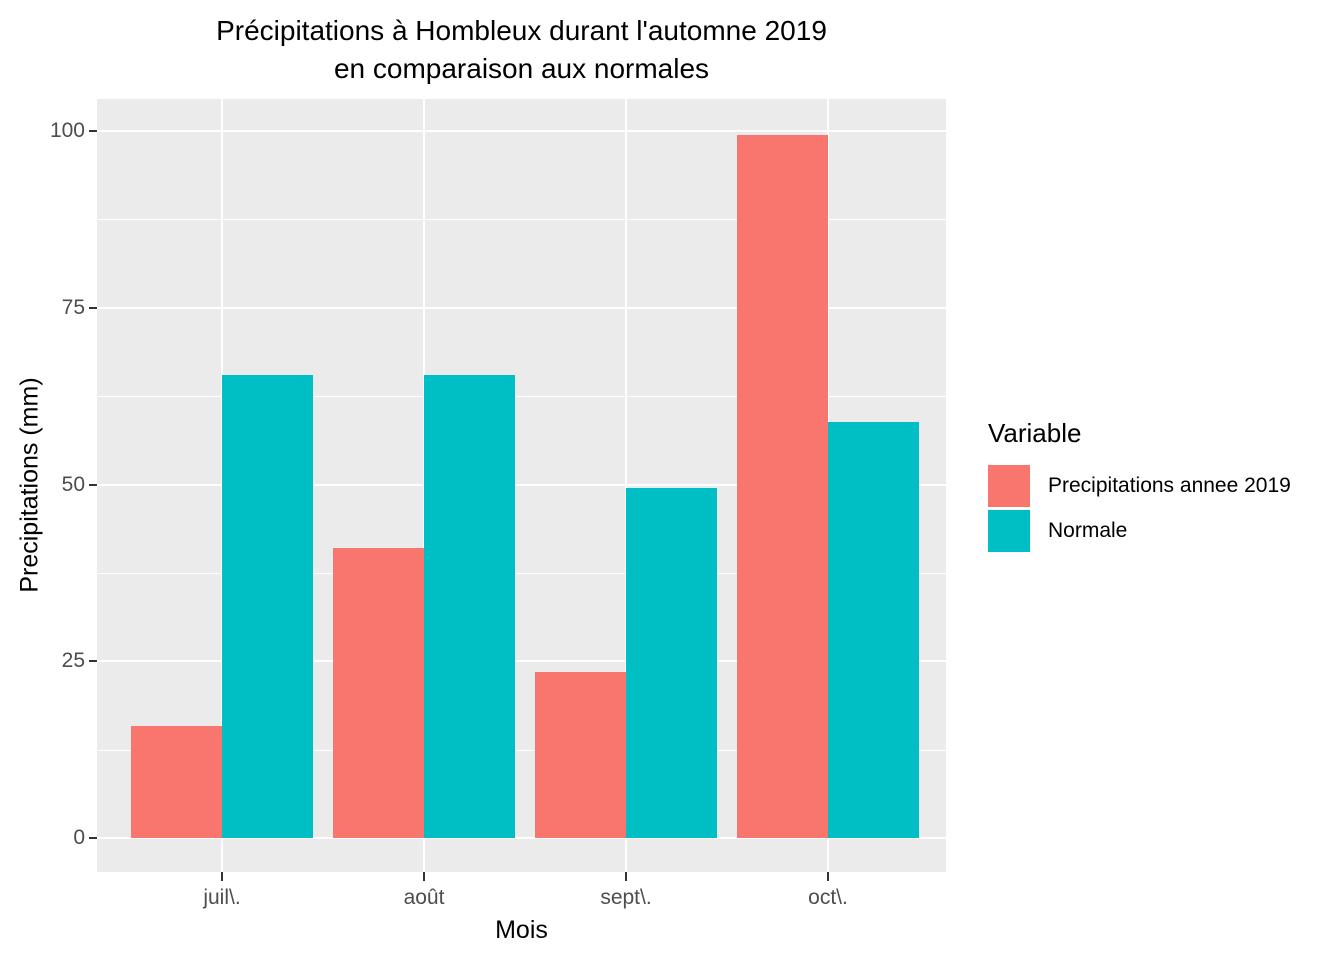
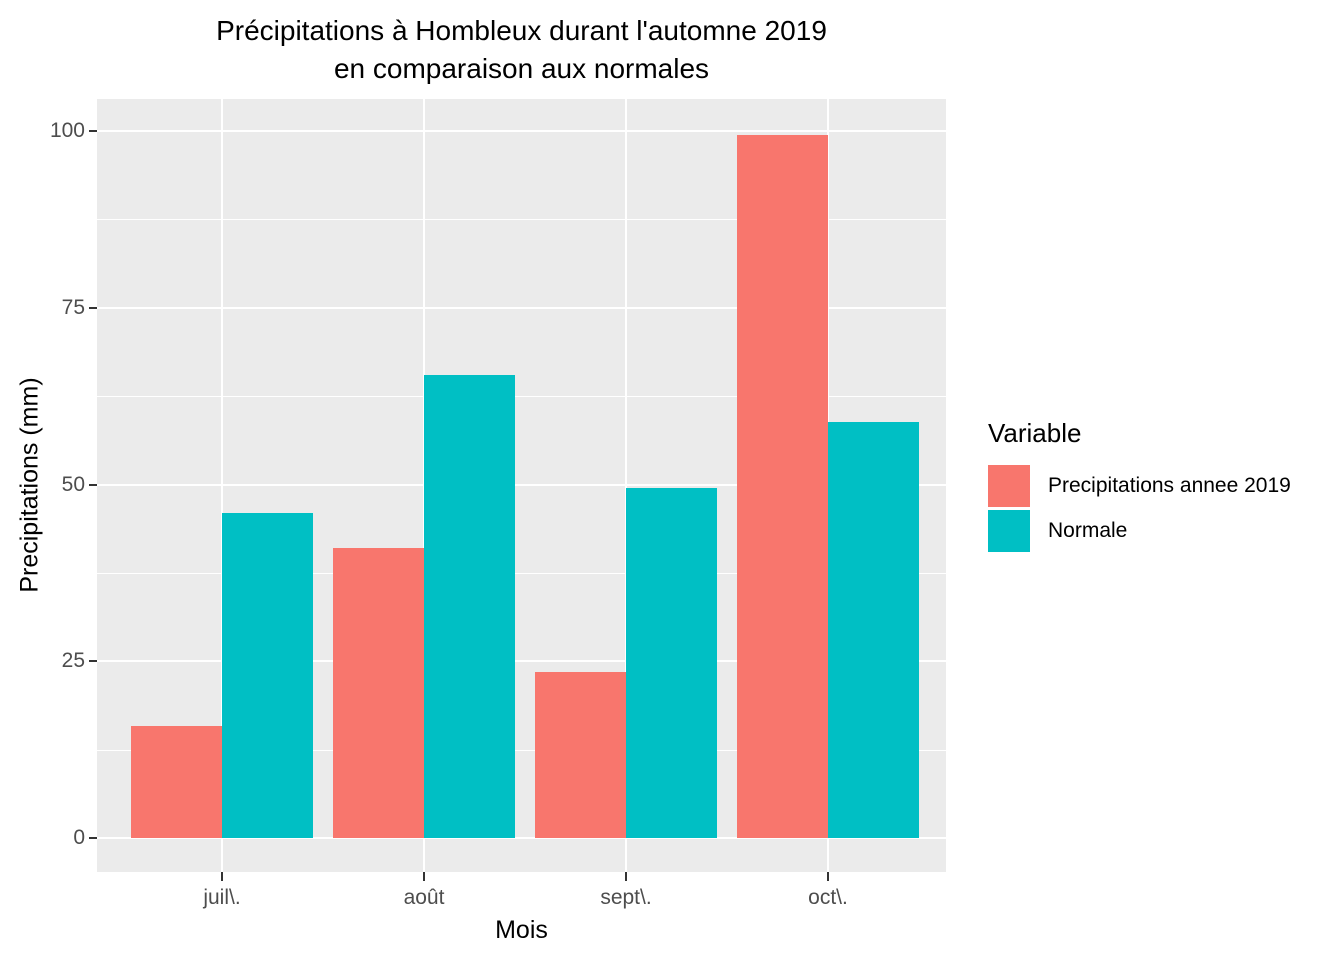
Normale/juil\.: 66 -> 46
